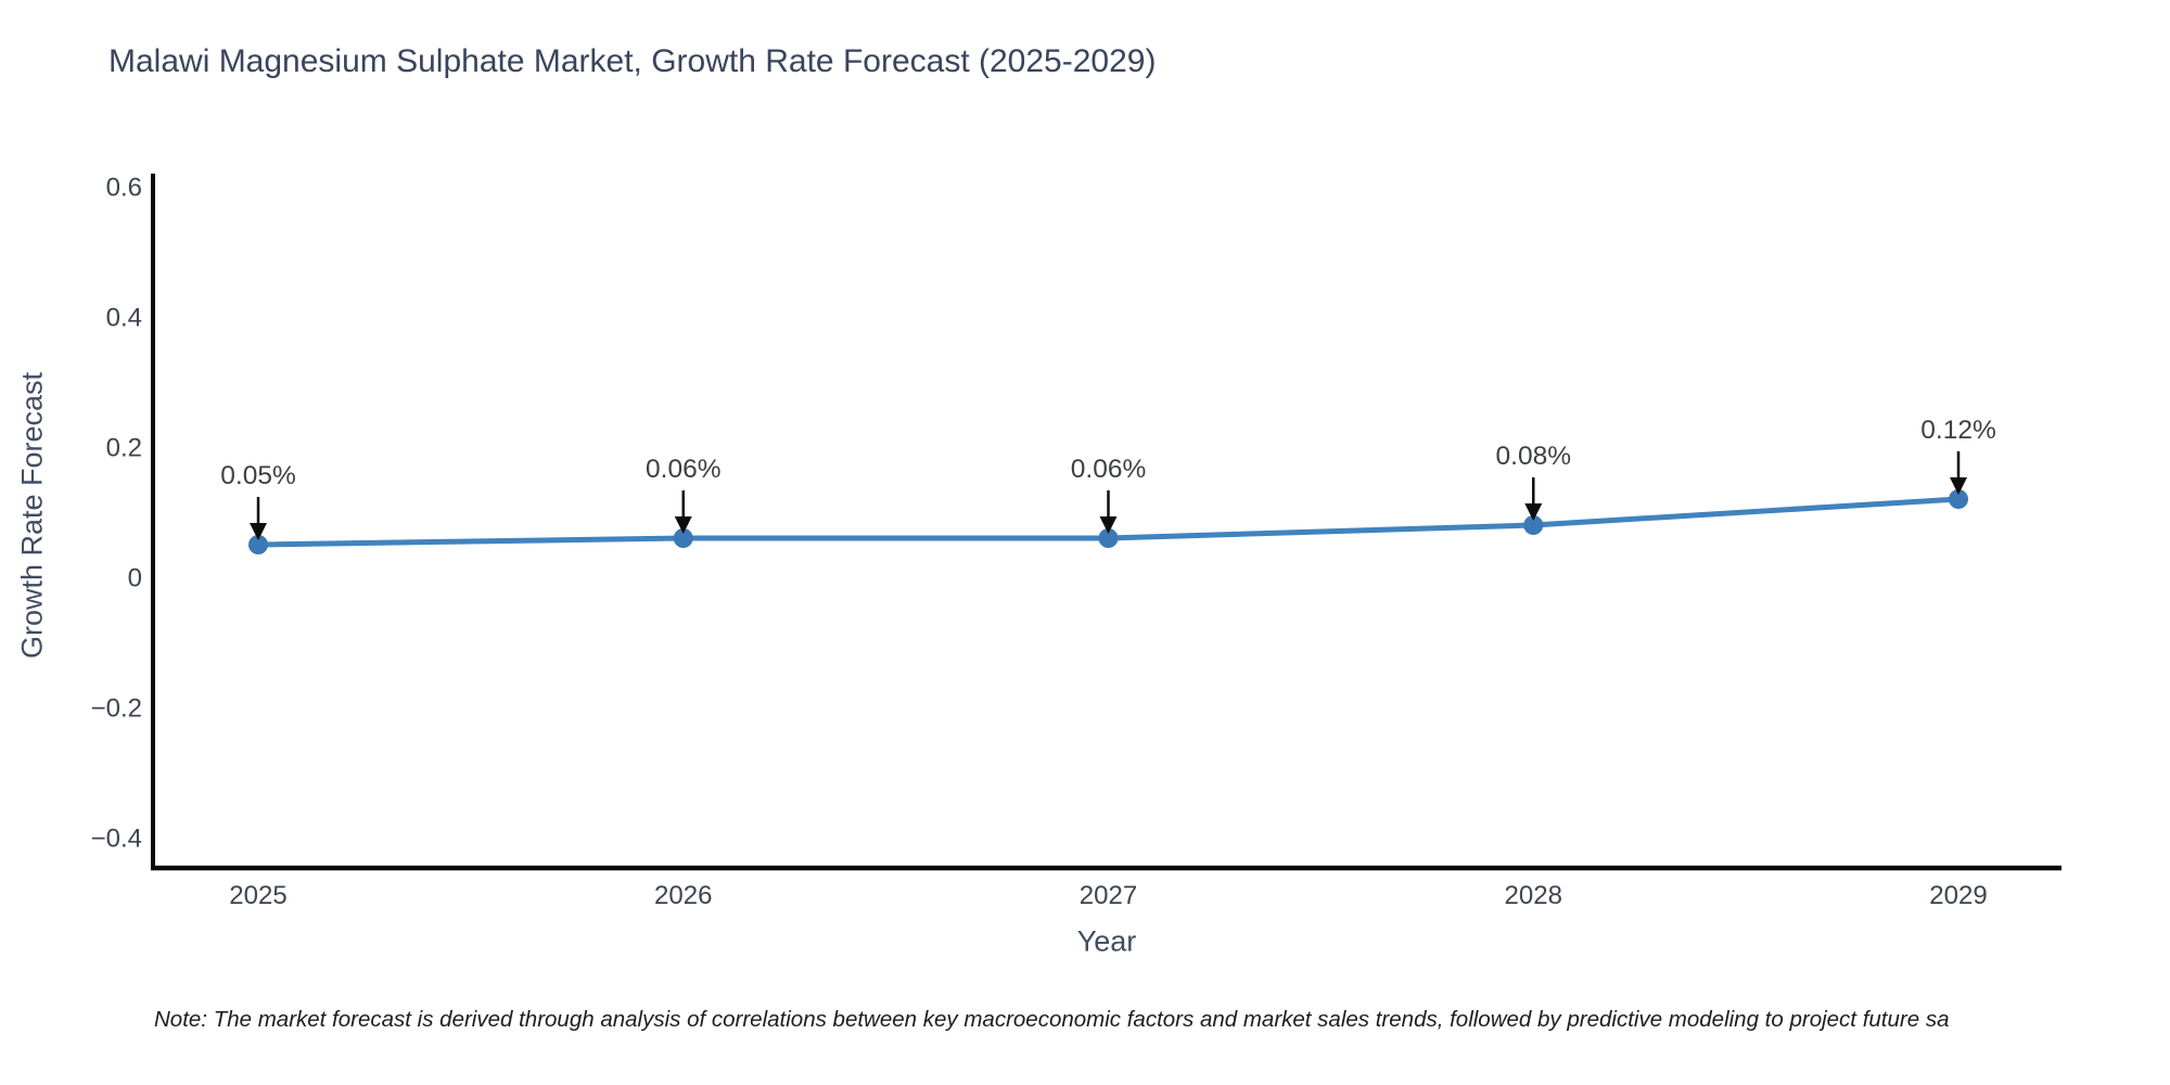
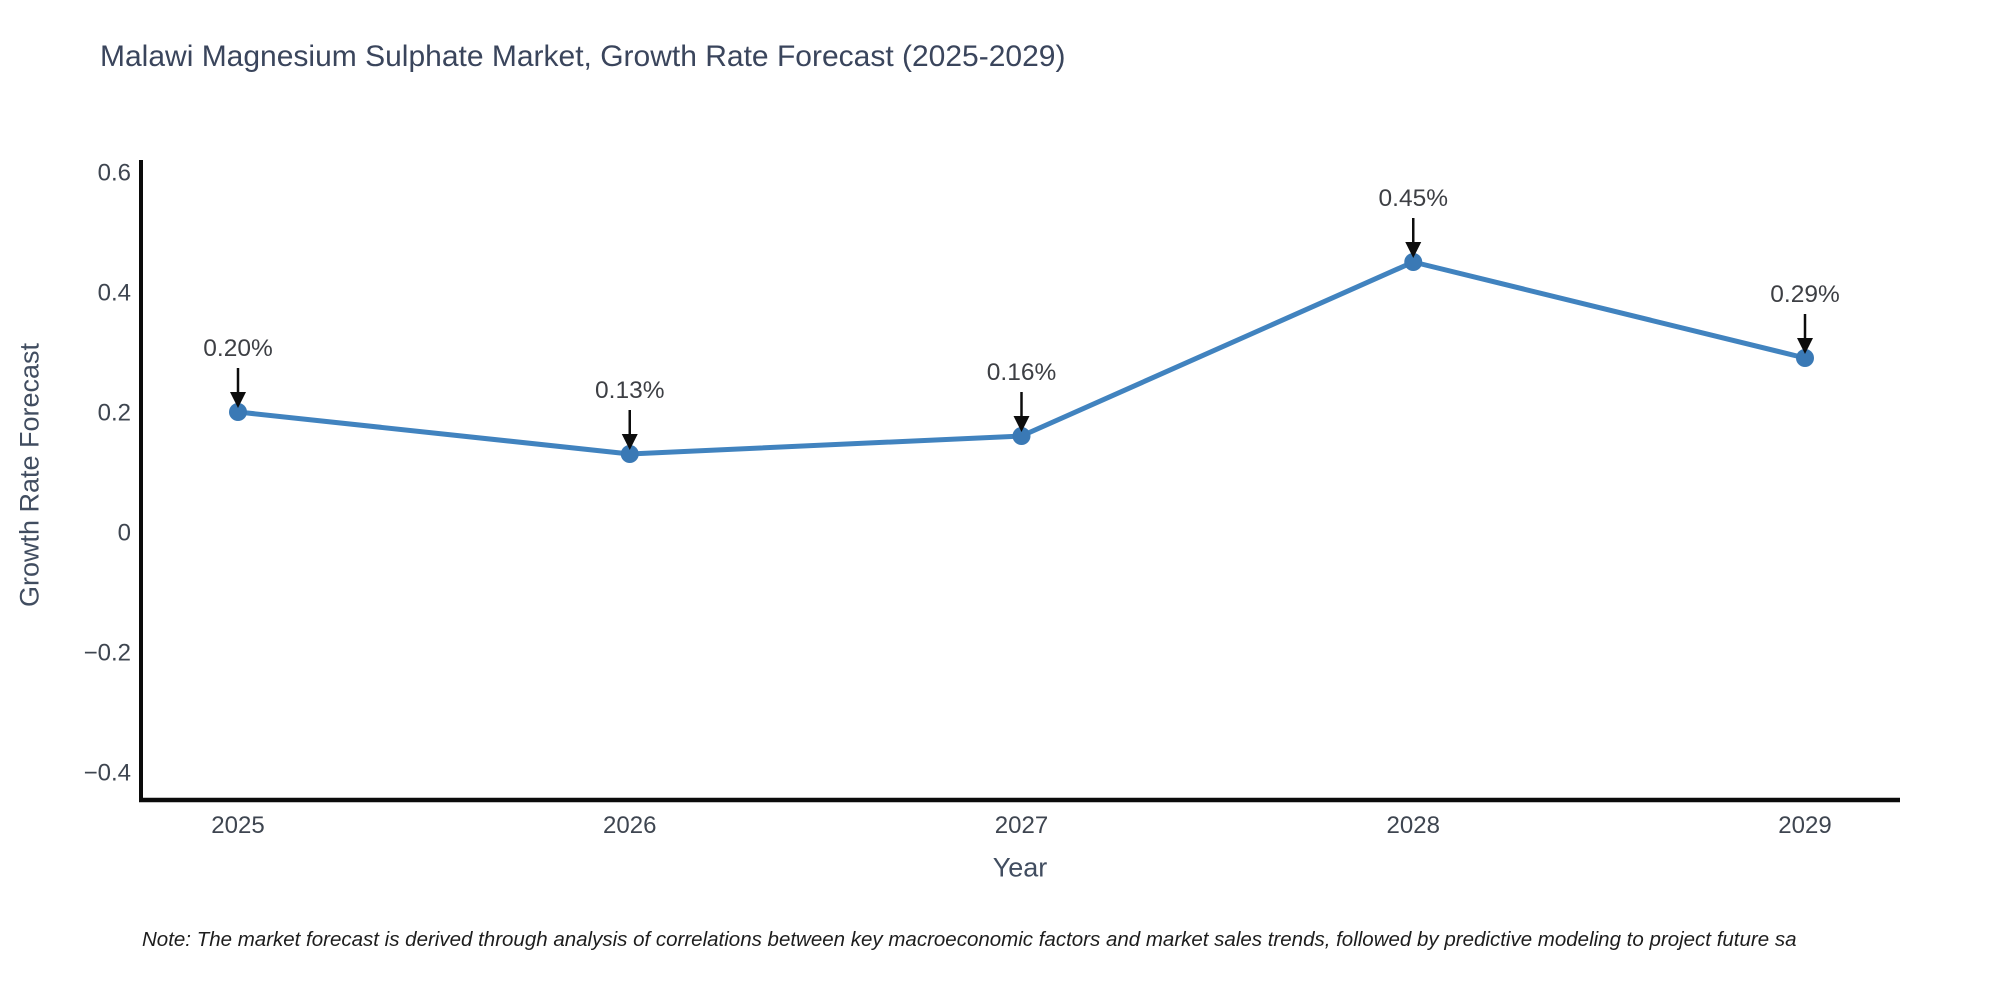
2025: 0.05% -> 0.20%
2026: 0.06% -> 0.13%
2027: 0.06% -> 0.16%
2028: 0.08% -> 0.45%
2029: 0.12% -> 0.29%
